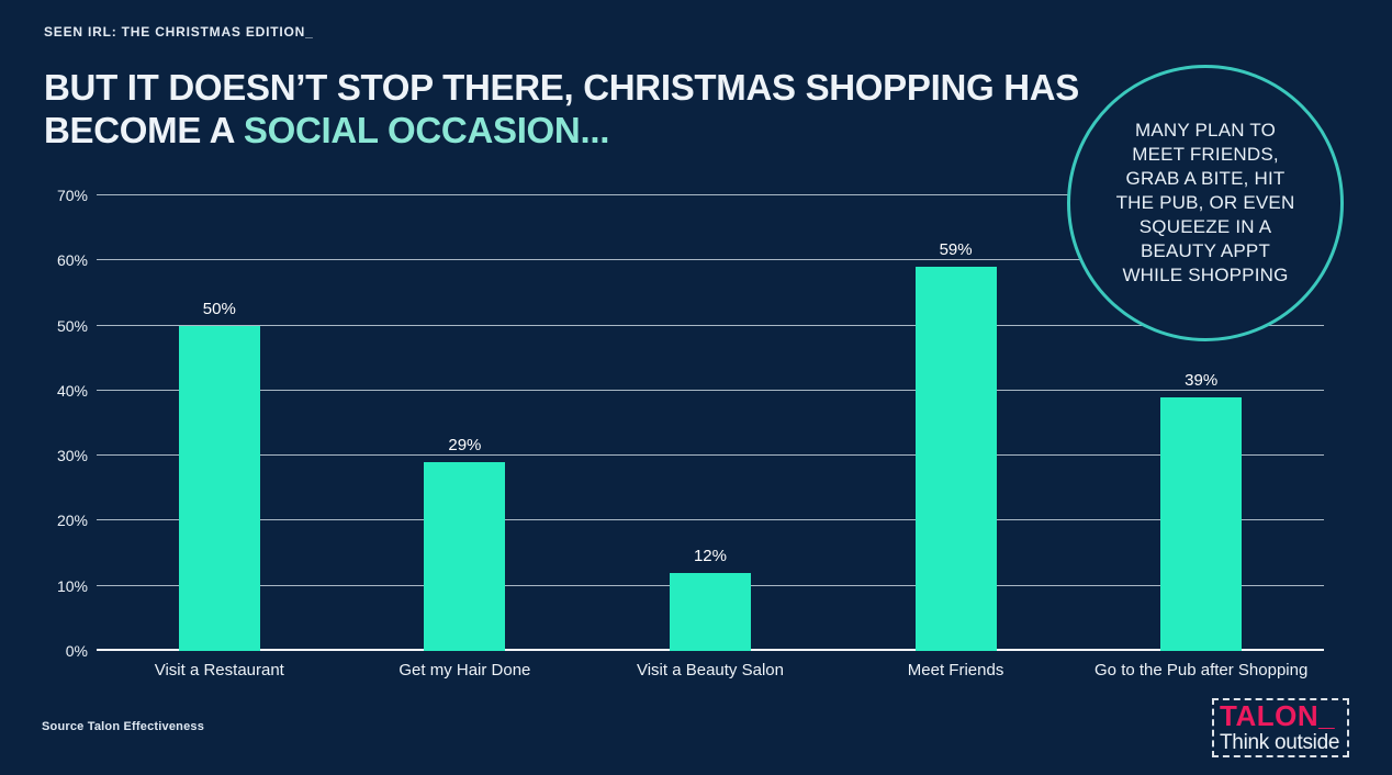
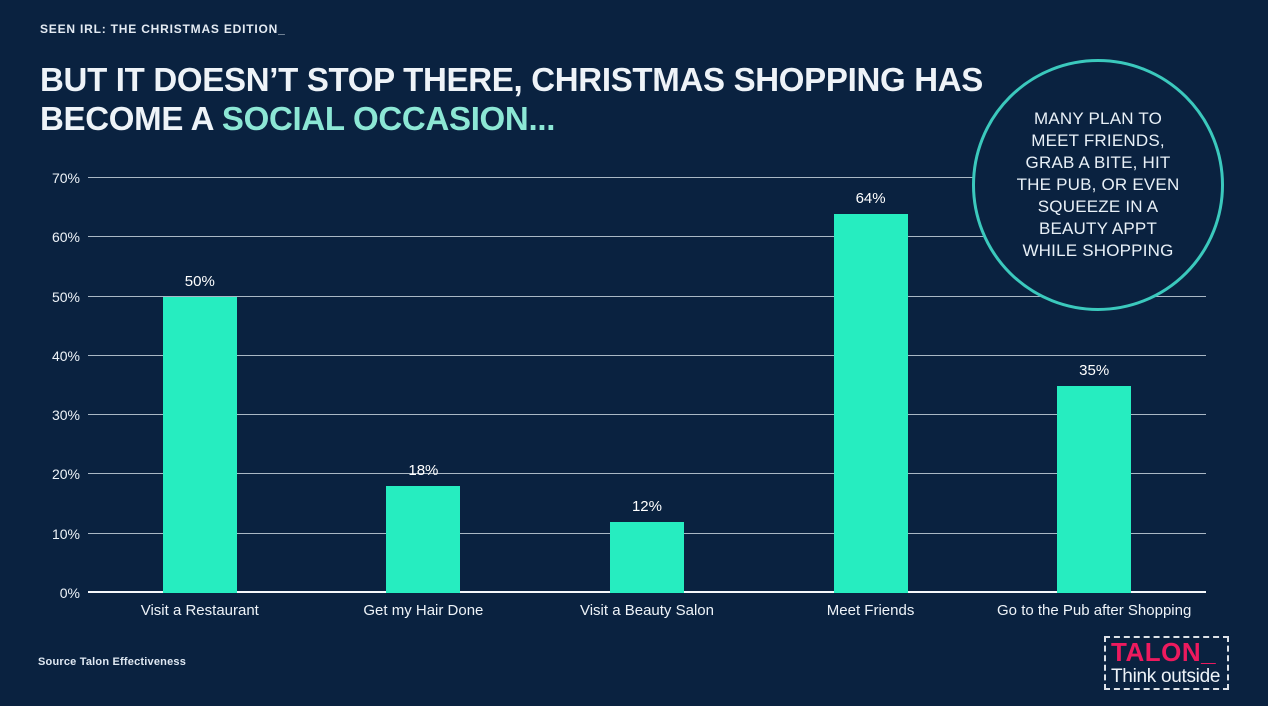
Get my Hair Done: 29% -> 18%
Meet Friends: 59% -> 64%
Go to the Pub after Shopping: 39% -> 35%
